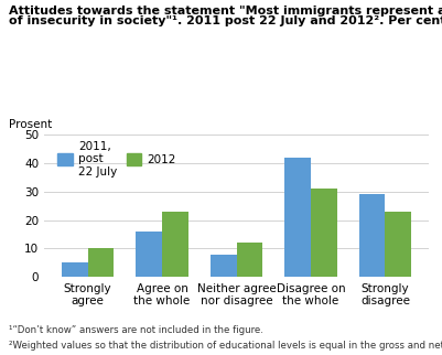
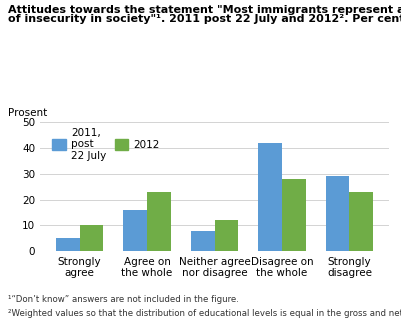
2012/Disagree on the whole: 31 -> 28
